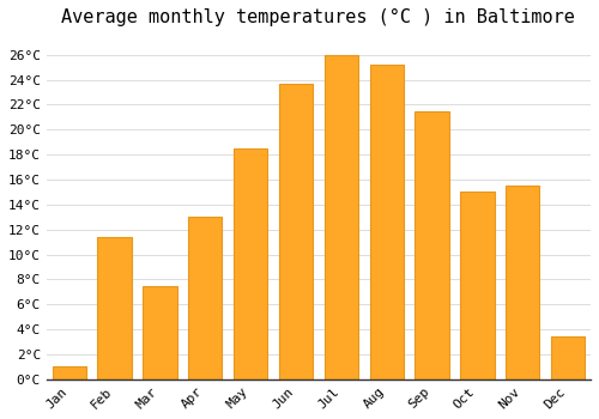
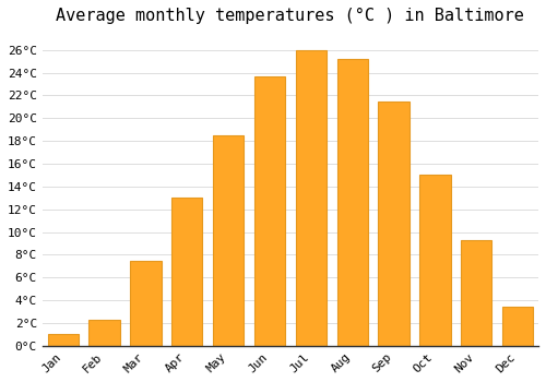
Feb: 11.4°C -> 2.3°C
Nov: 15.5°C -> 9.3°C
